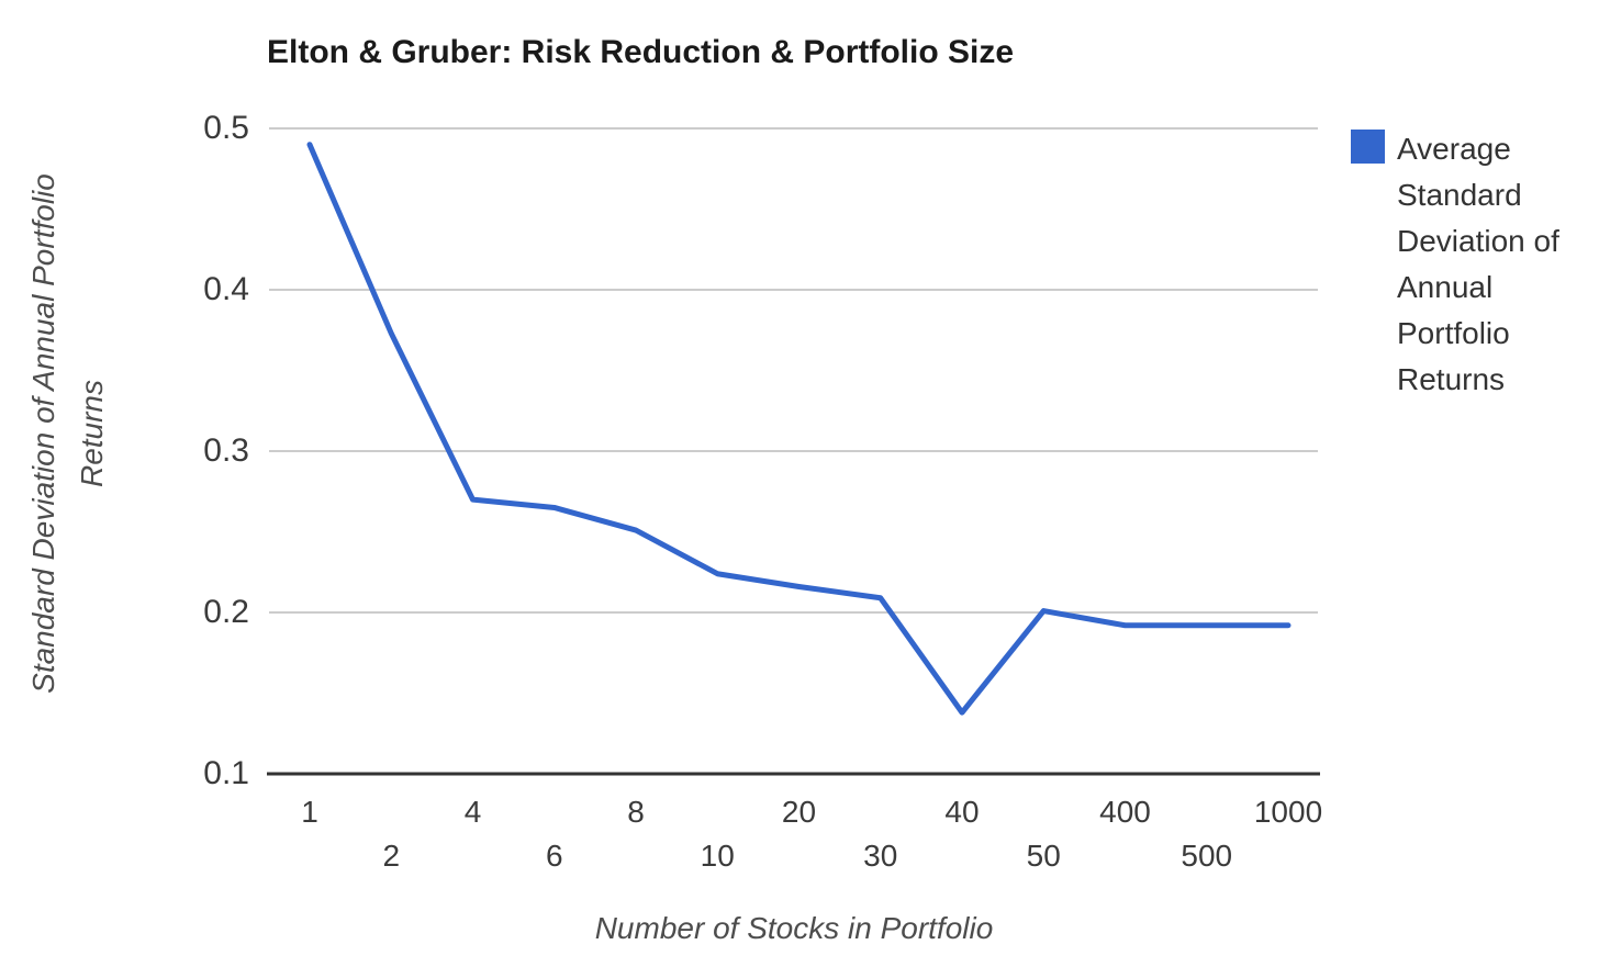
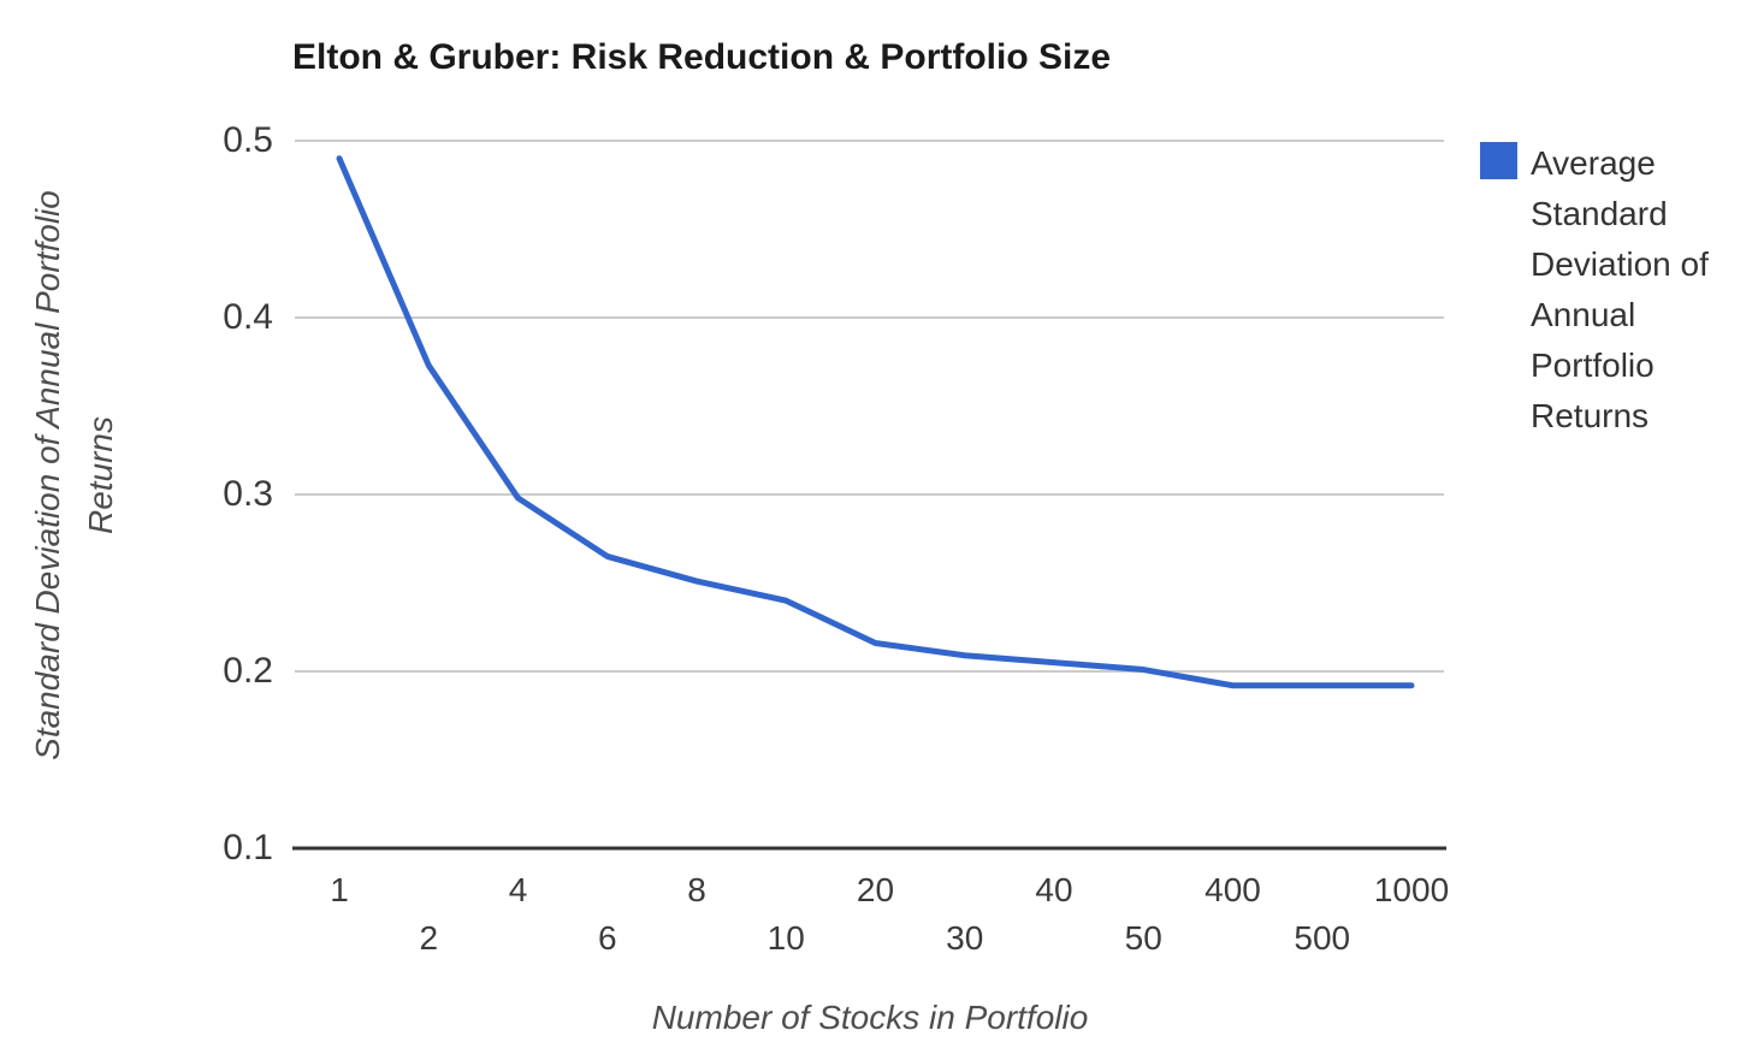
4: 0.270 -> 0.298
10: 0.224 -> 0.240
40: 0.138 -> 0.205
